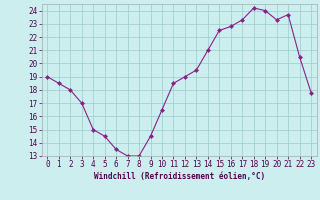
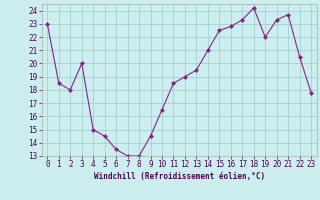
0: 19.0 -> 23.0
3: 17.0 -> 20.0
19: 24.0 -> 22.0
